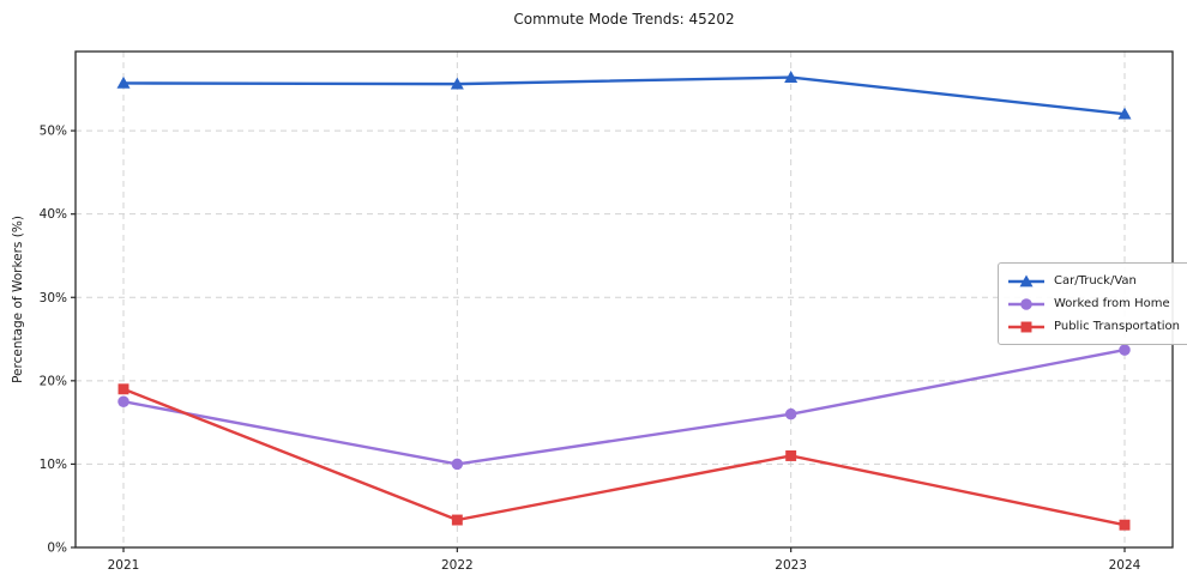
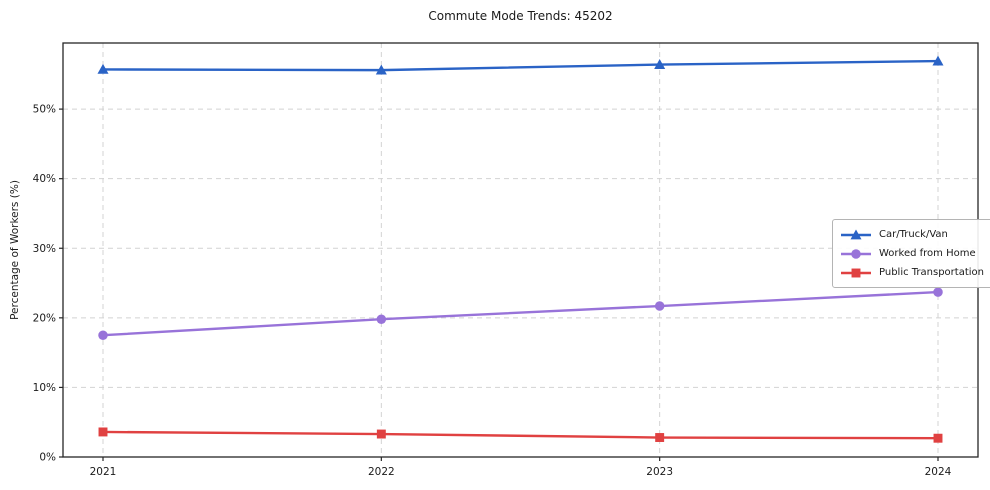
Public Transportation/2021: 19% -> 4%
Worked from Home/2022: 10% -> 20%
Worked from Home/2023: 16% -> 22%
Public Transportation/2023: 11% -> 3%
Car/Truck/Van/2024: 52% -> 57%
